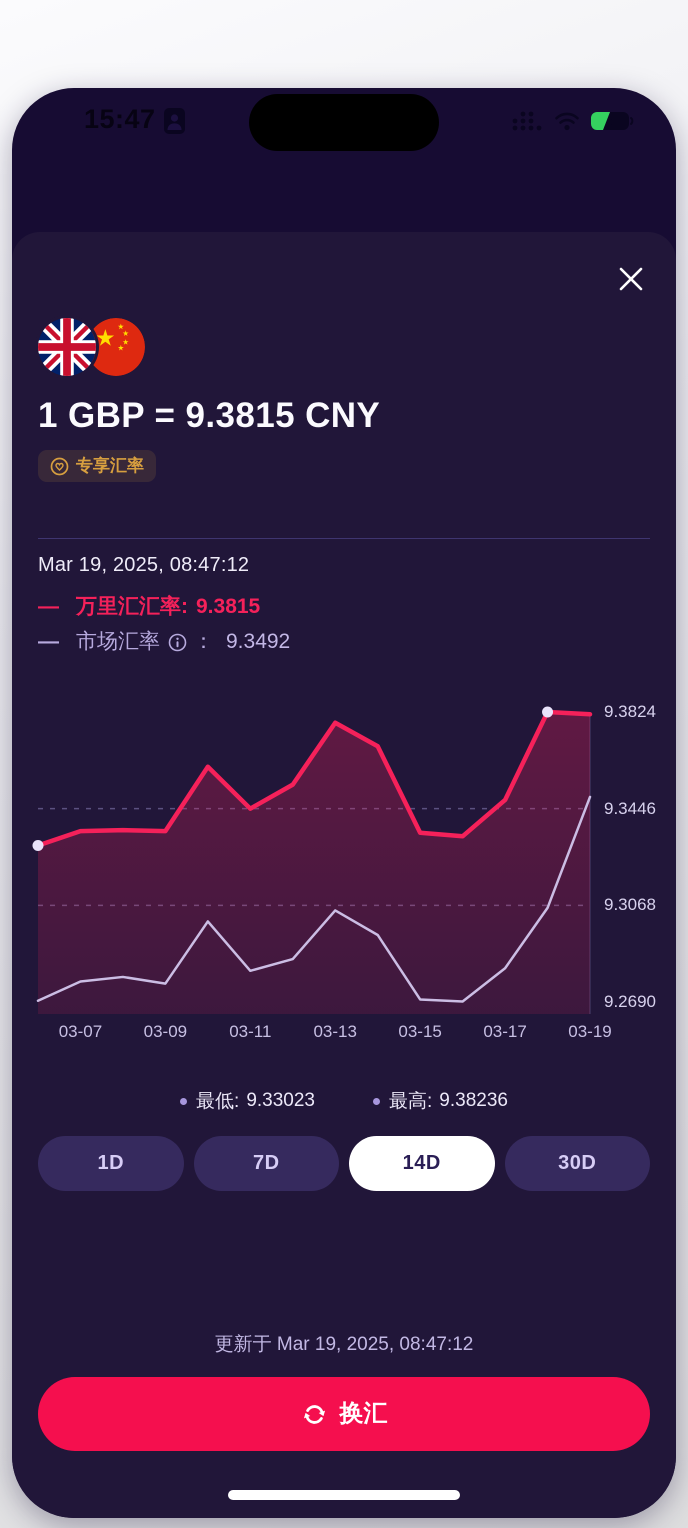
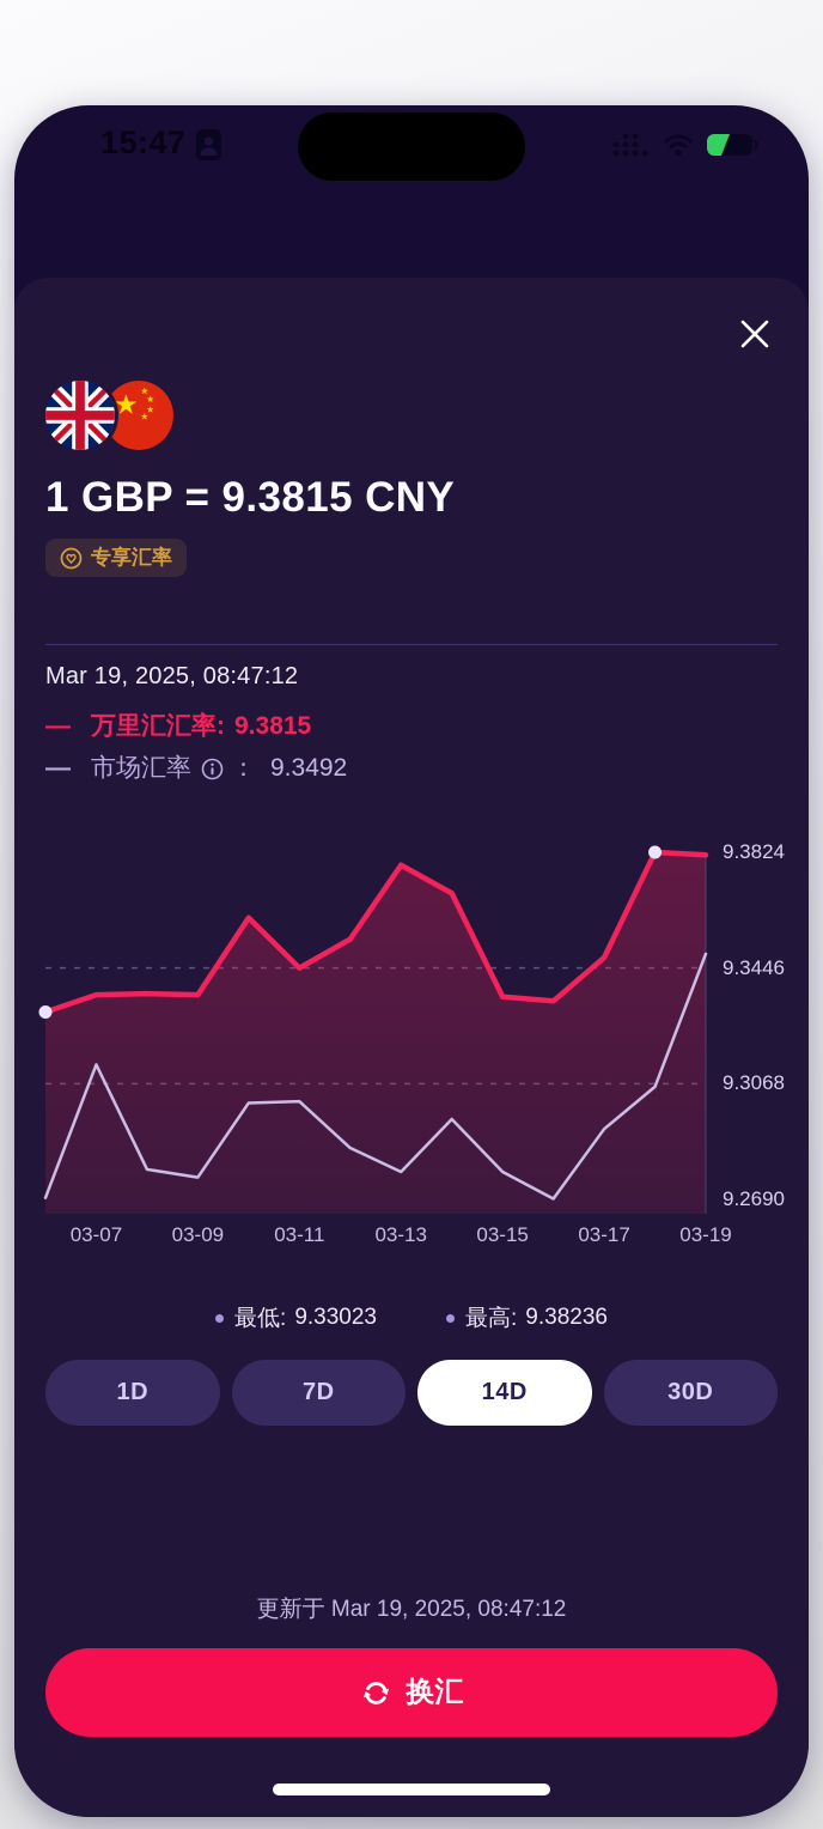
市场汇率/03-07: 9.277 -> 9.313
市场汇率/03-11: 9.281 -> 9.301
市场汇率/03-13: 9.305 -> 9.278
市场汇率/03-15: 9.270 -> 9.278
市场汇率/03-17: 9.282 -> 9.292
